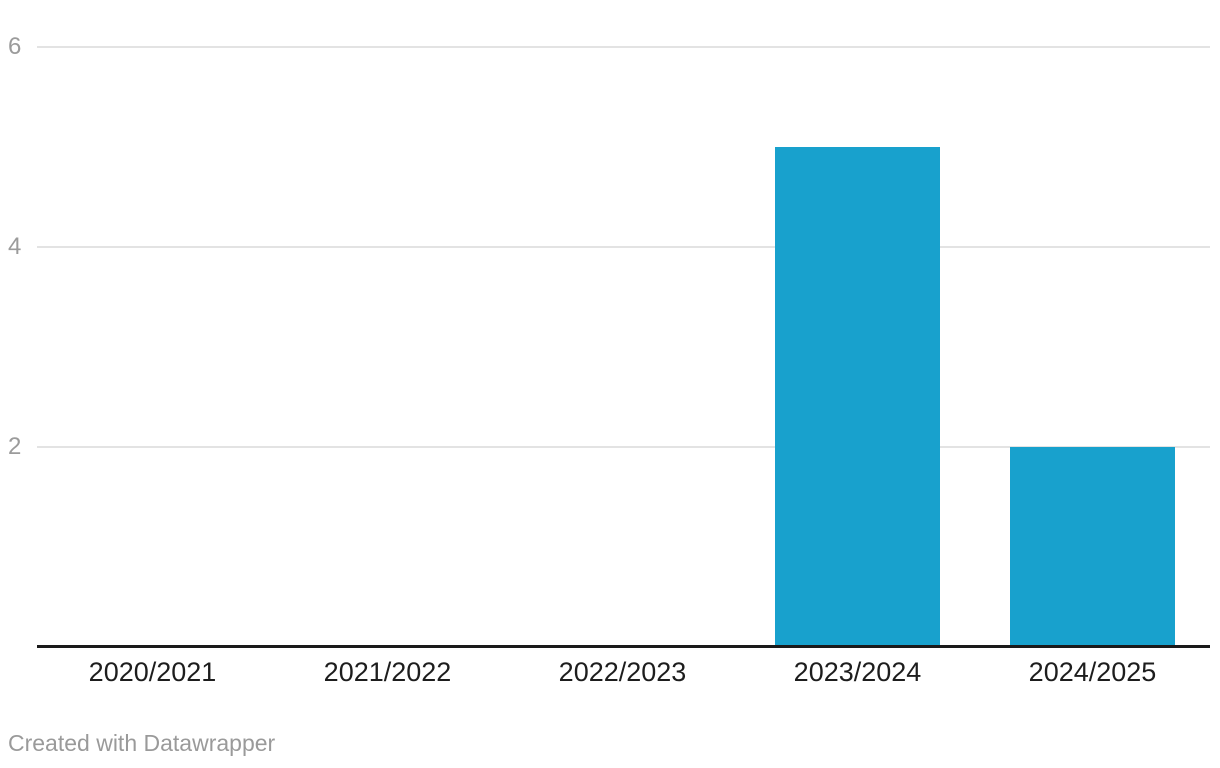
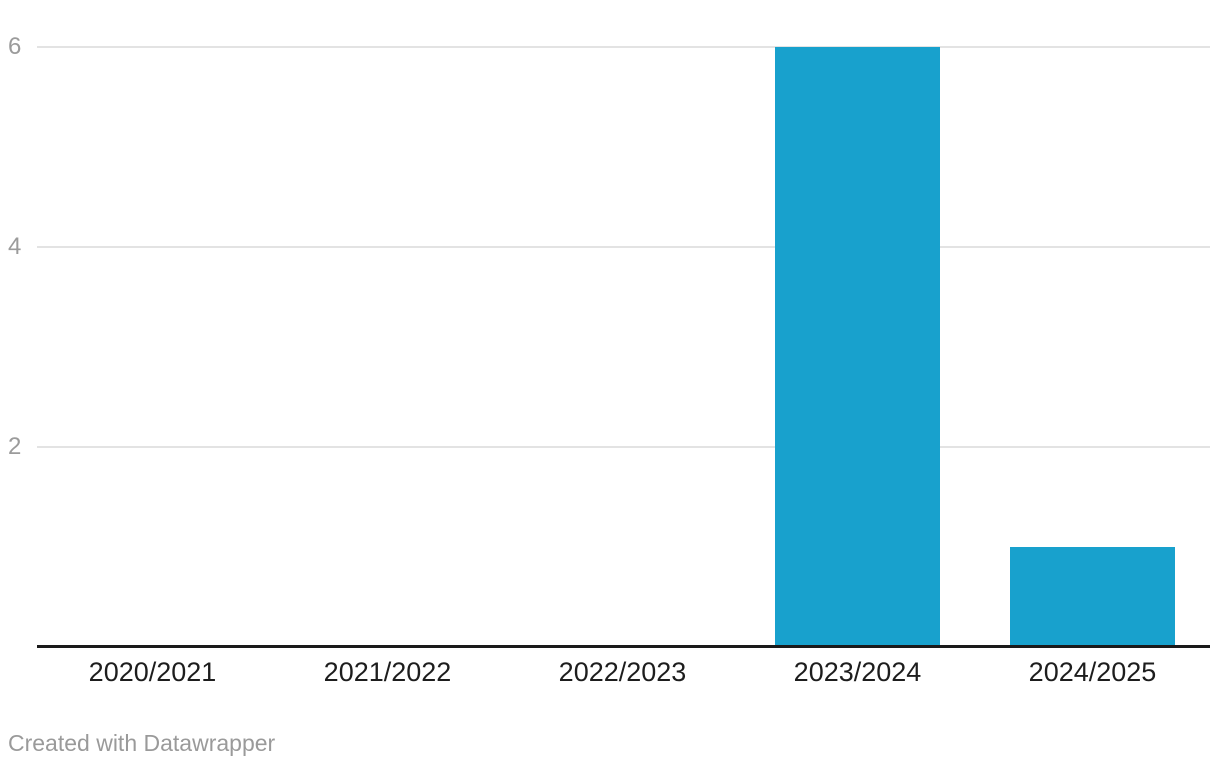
2023/2024: 5 -> 6
2024/2025: 2 -> 1
